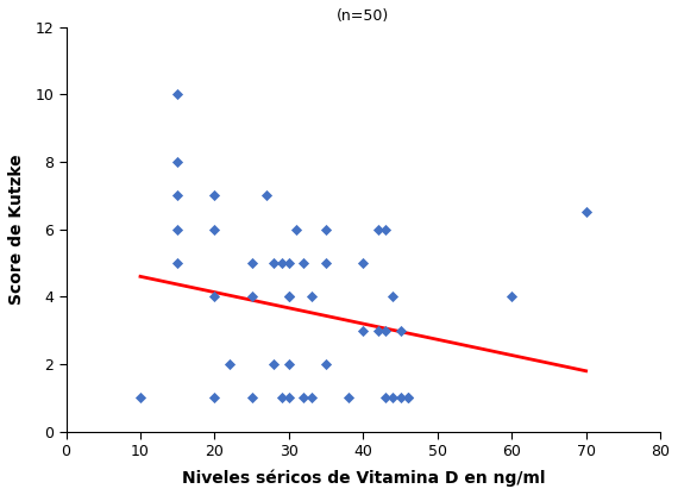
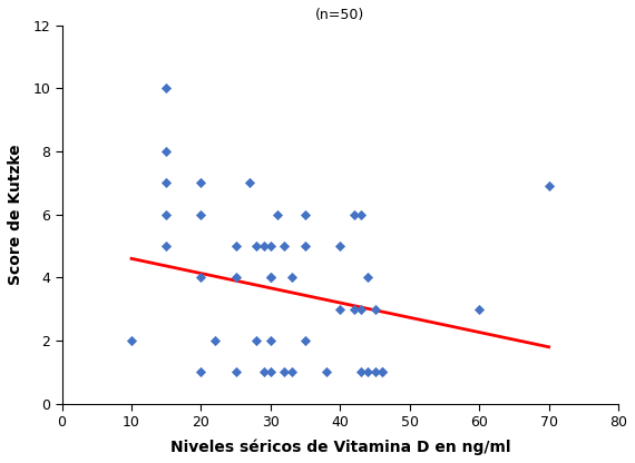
10: 1.0 -> 2.0
60: 4.0 -> 3.0
70: 6.5 -> 6.9
